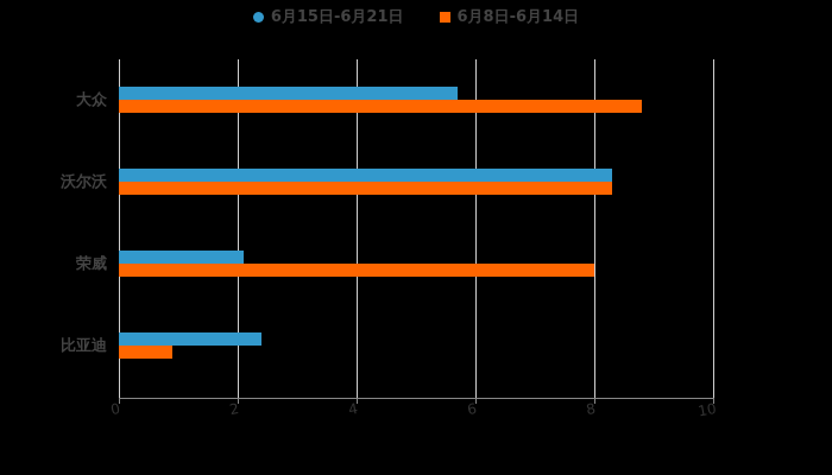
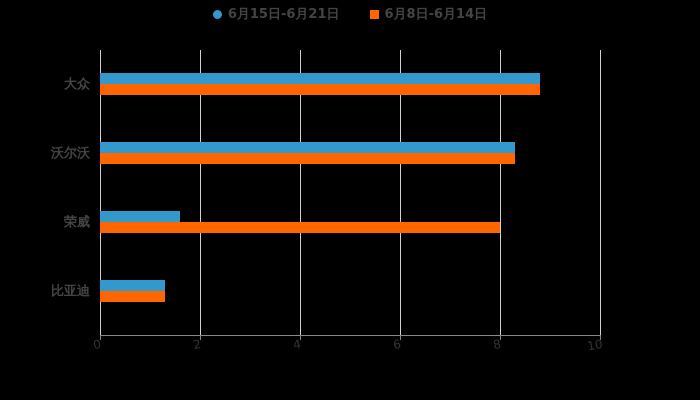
6月15日-6月21日/大众: 5.7 -> 8.8
6月15日-6月21日/荣威: 2.1 -> 1.6
6月15日-6月21日/比亚迪: 2.4 -> 1.3
6月8日-6月14日/比亚迪: 0.9 -> 1.3
